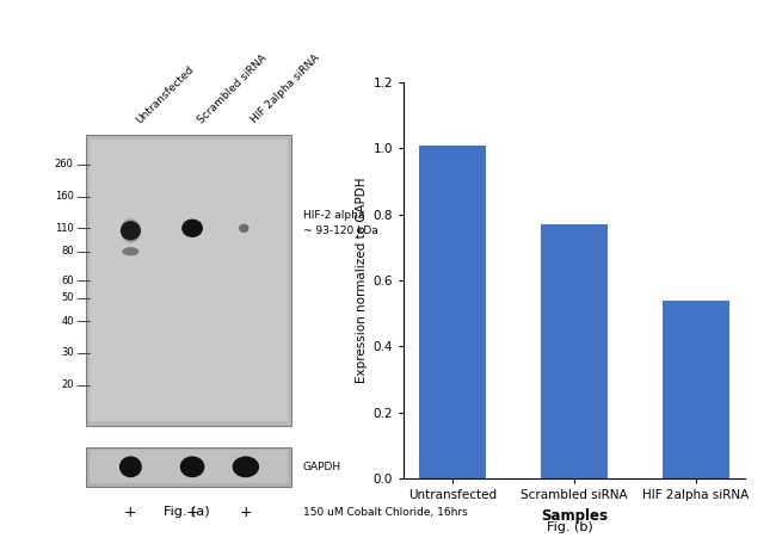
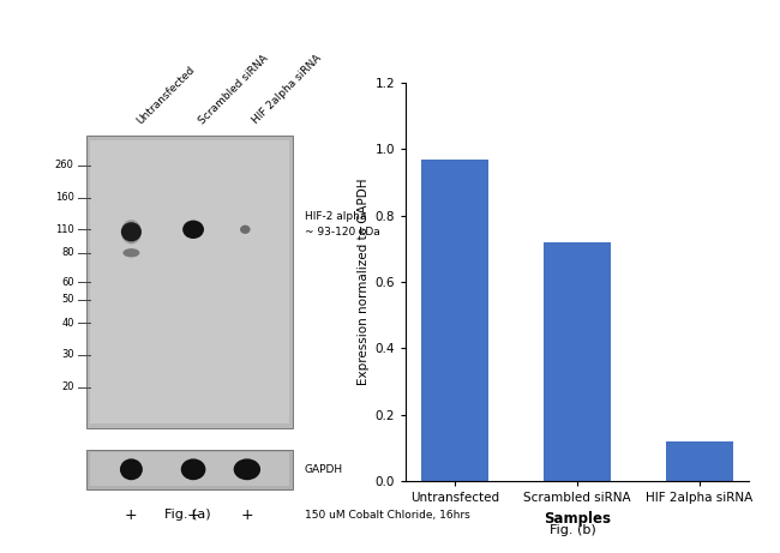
Untransfected: 1.01 -> 0.97
Scrambled siRNA: 0.77 -> 0.72
HIF 2alpha siRNA: 0.54 -> 0.12
